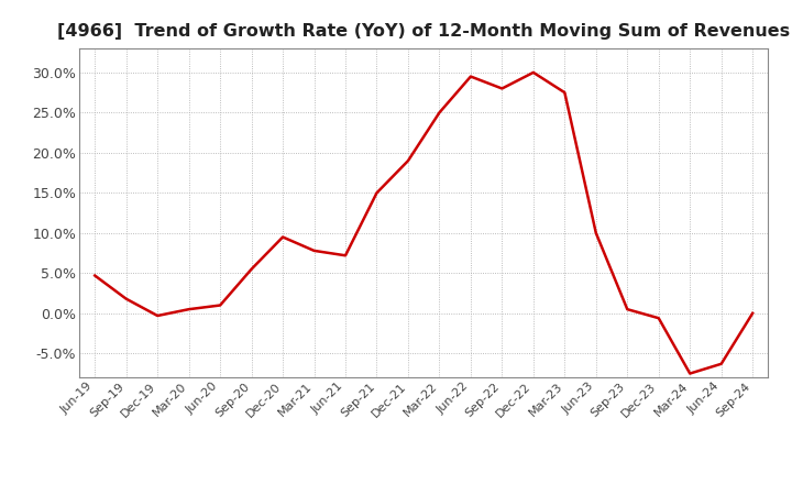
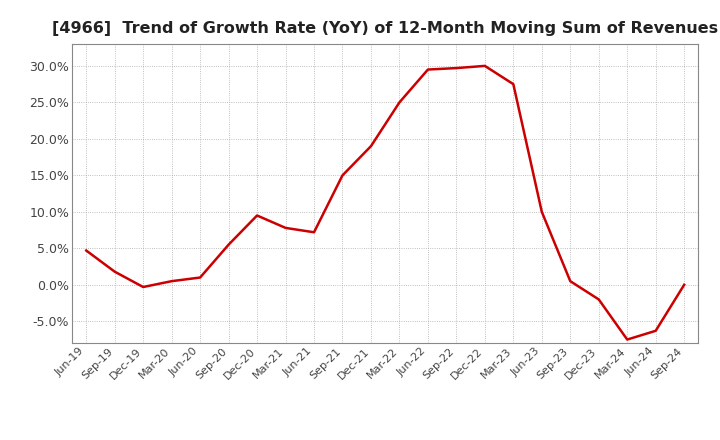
Sep-22: 28.0% -> 29.7%
Dec-23: -0.6% -> -2.0%
